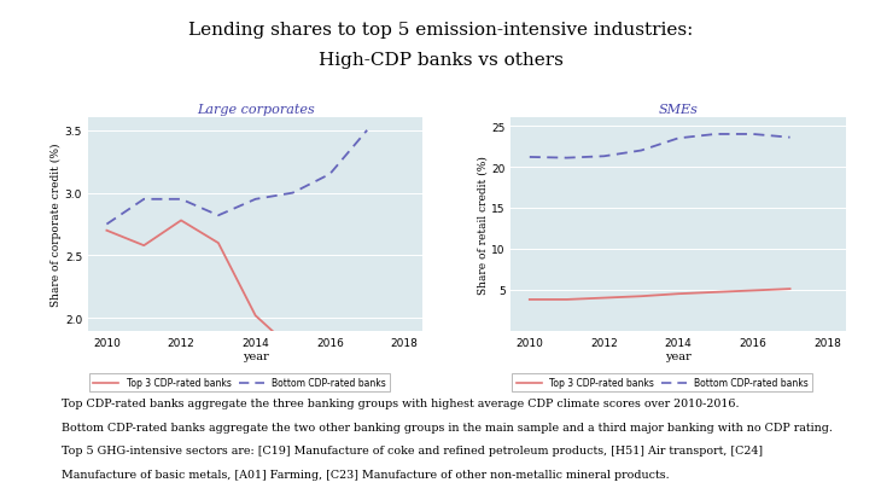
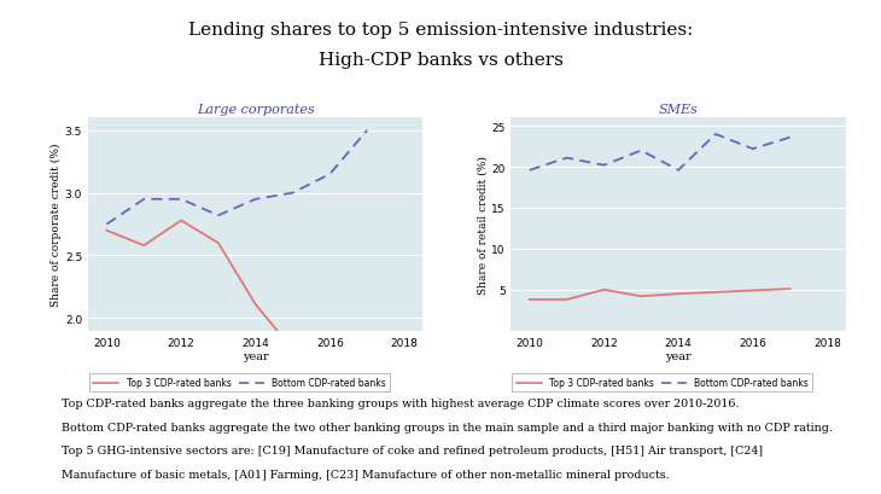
Large corporates/Top 3 CDP-rated banks/2014: 2.02 -> 2.11
SMEs/Bottom CDP-rated banks/2010: 21.2 -> 19.6
SMEs/Top 3 CDP-rated banks/2012: 4.0 -> 5.0
SMEs/Bottom CDP-rated banks/2012: 21.3 -> 20.2
SMEs/Bottom CDP-rated banks/2014: 23.5 -> 19.6
SMEs/Bottom CDP-rated banks/2016: 24.0 -> 22.2
